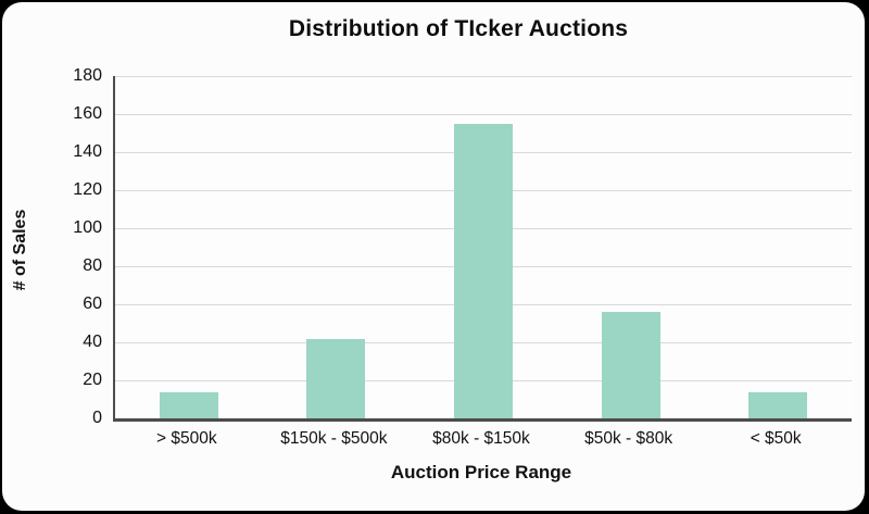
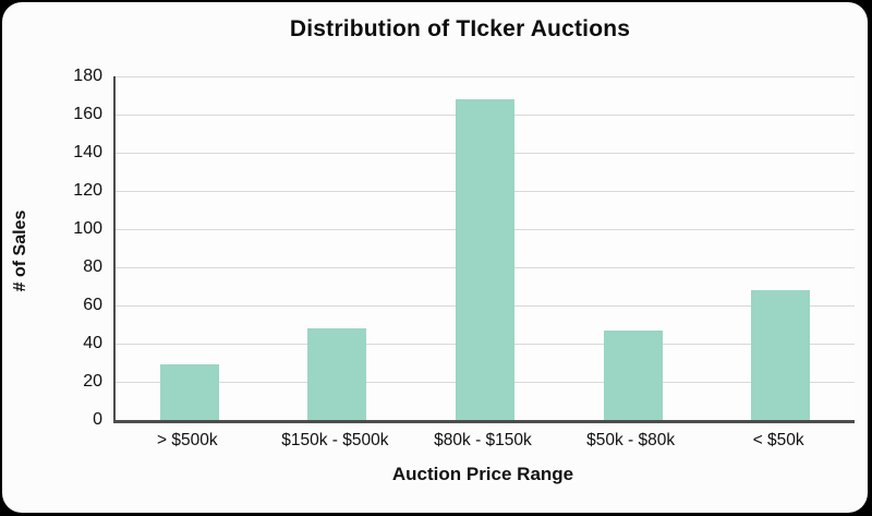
> $500k: 14 -> 29
$150k - $500k: 42 -> 48
$80k - $150k: 155 -> 168
$50k - $80k: 56 -> 47
< $50k: 14 -> 68
